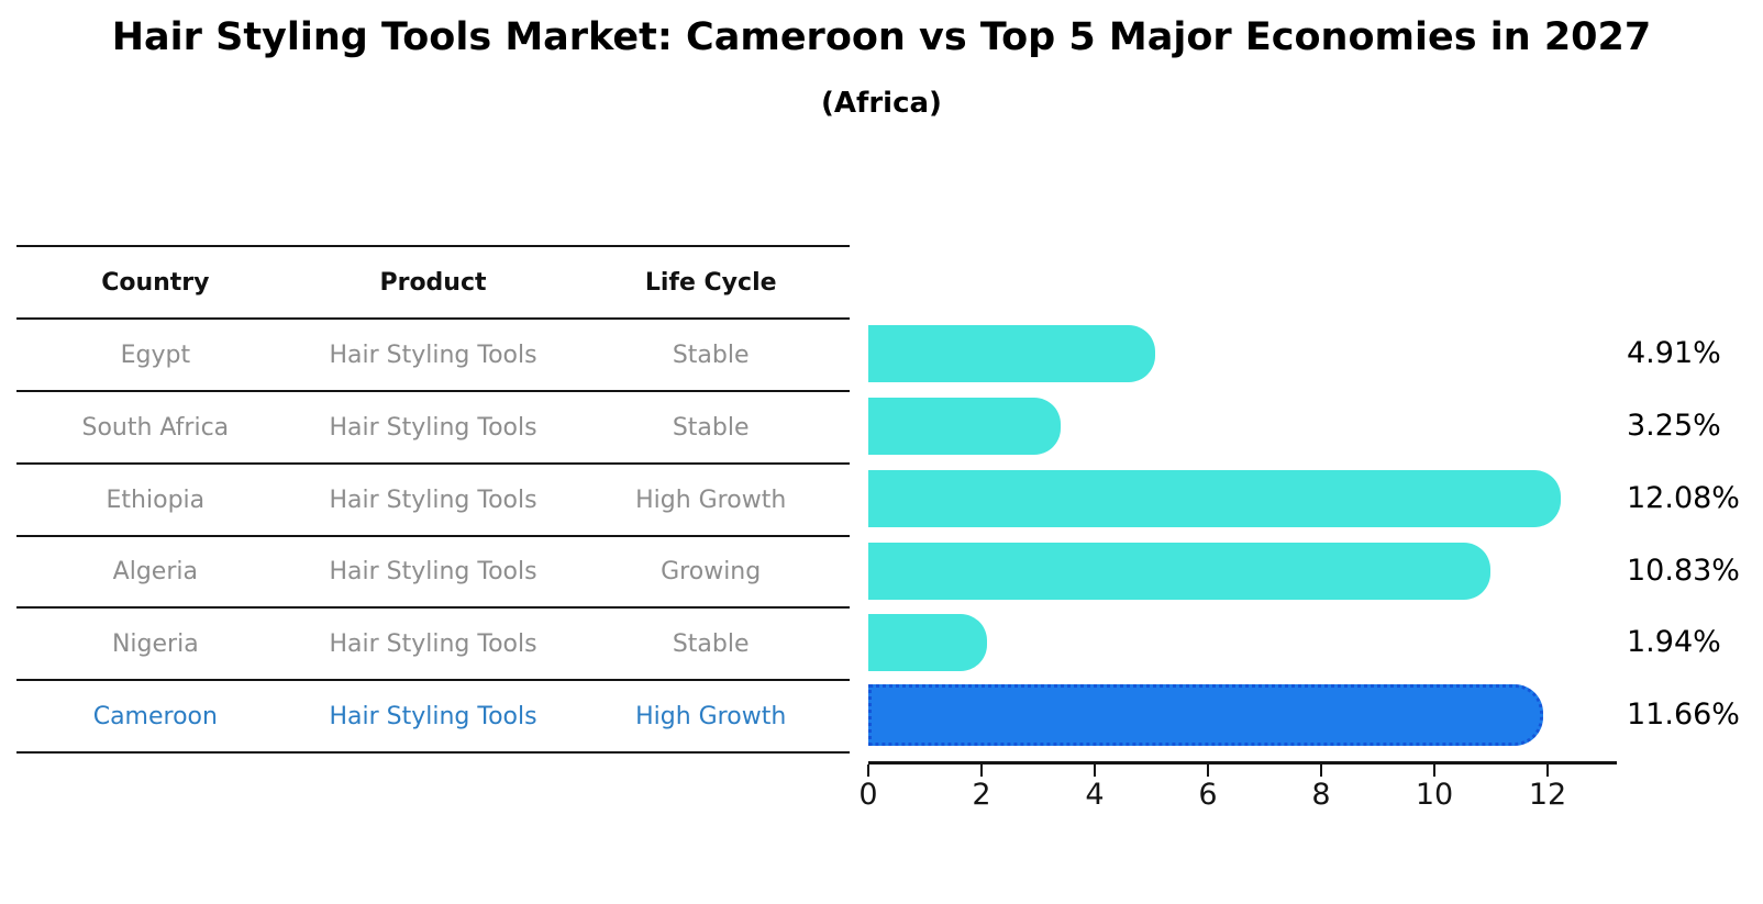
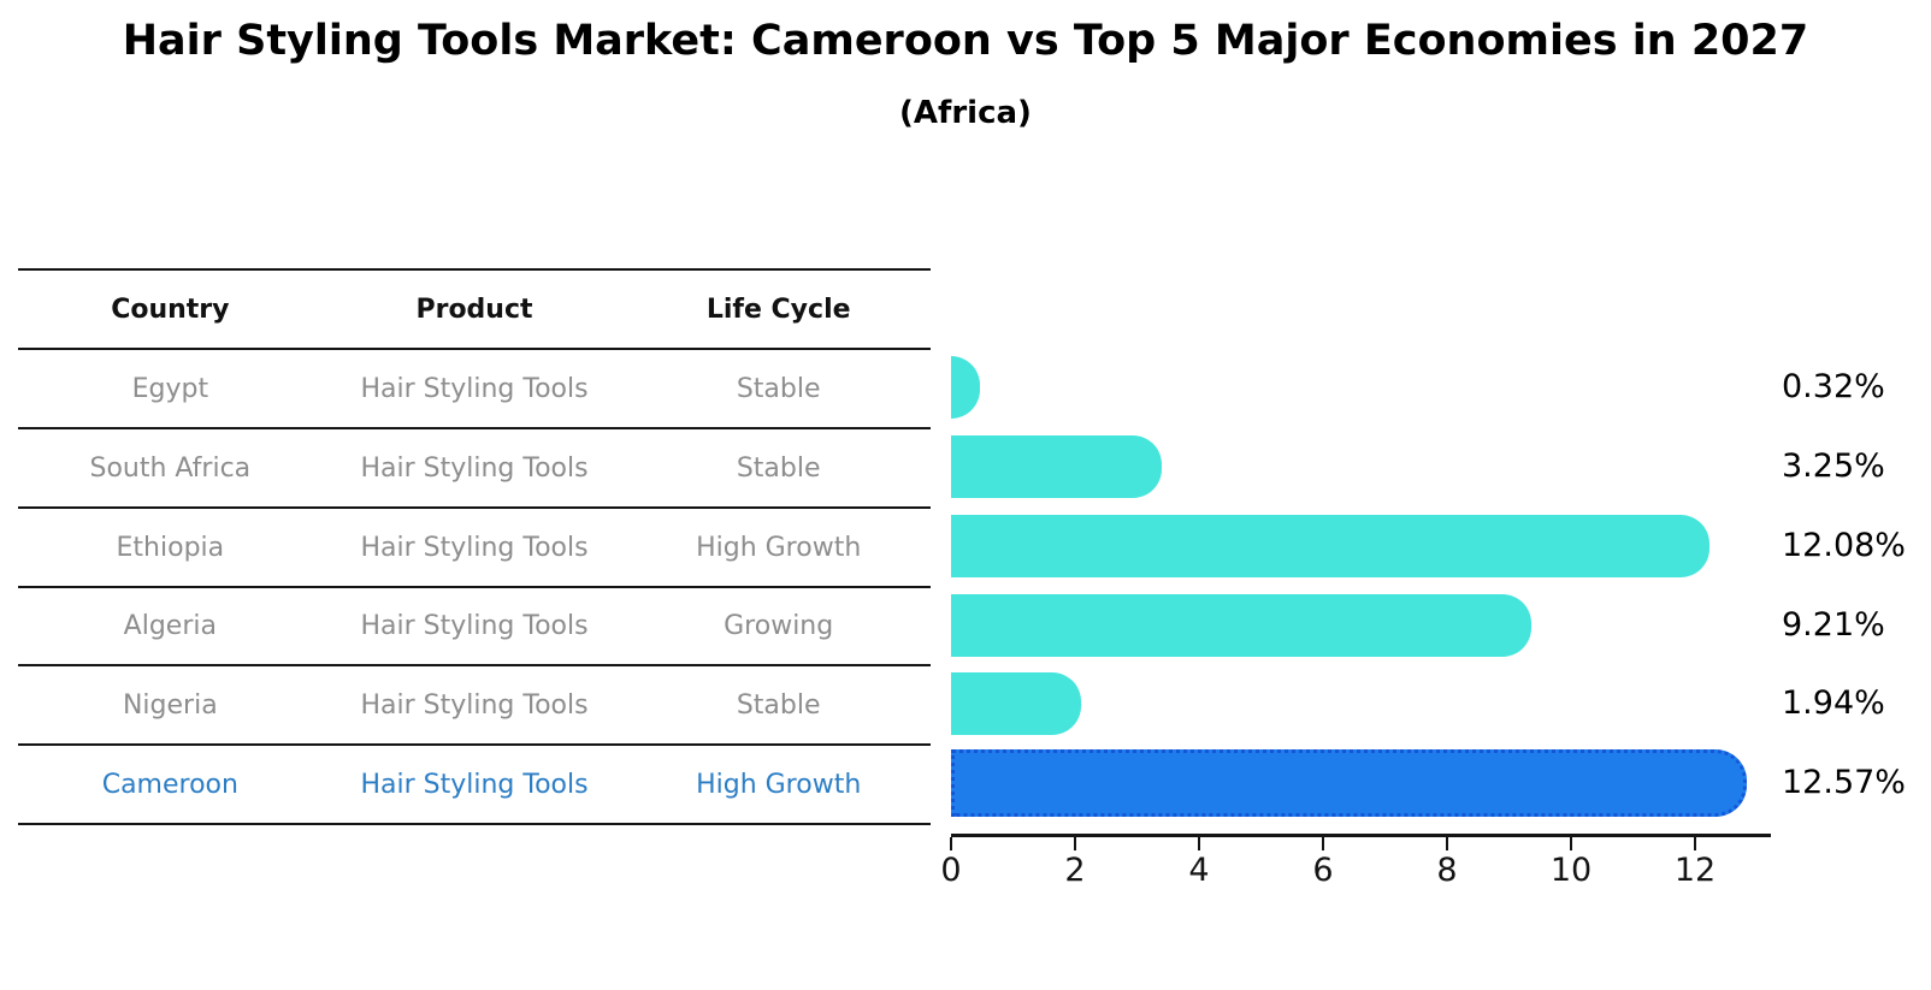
Egypt: 4.91% -> 0.32%
Algeria: 10.83% -> 9.21%
Cameroon: 11.66% -> 12.57%
